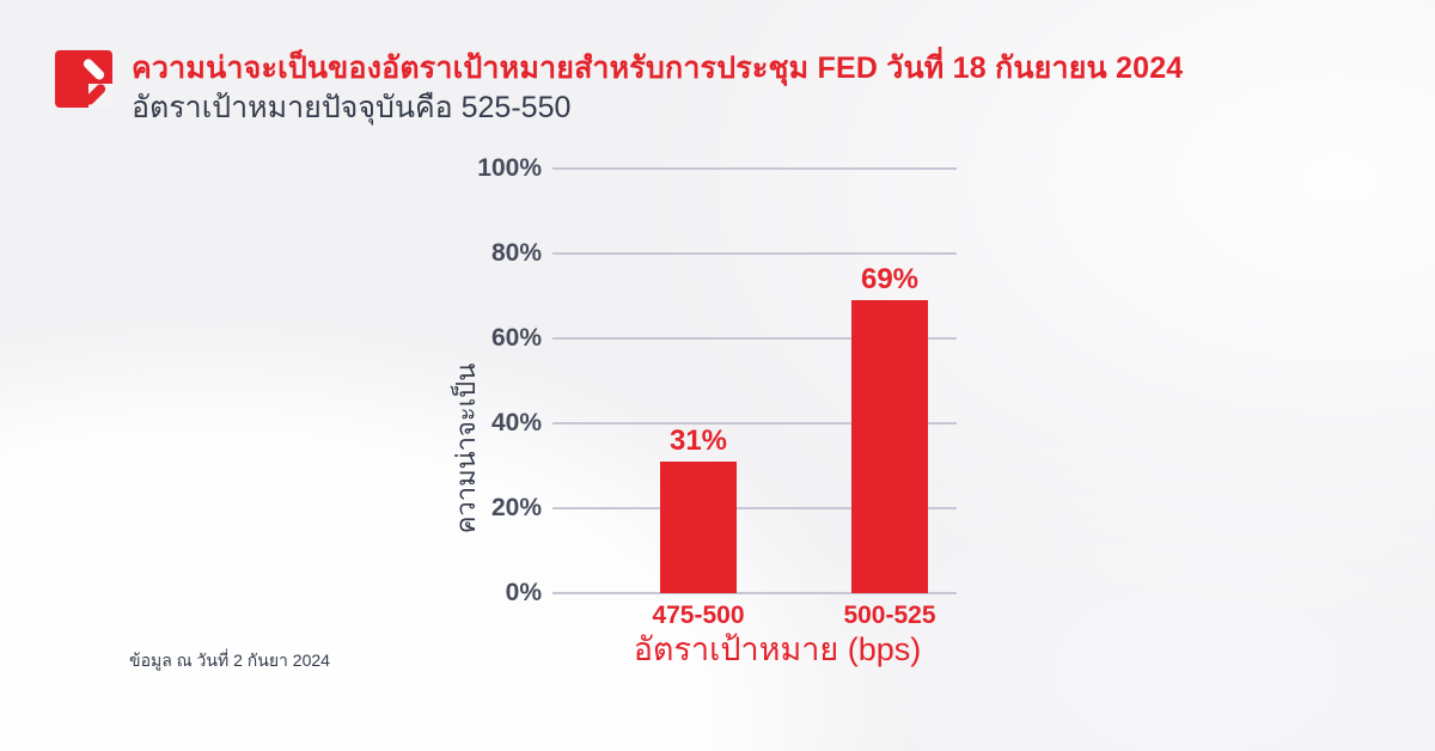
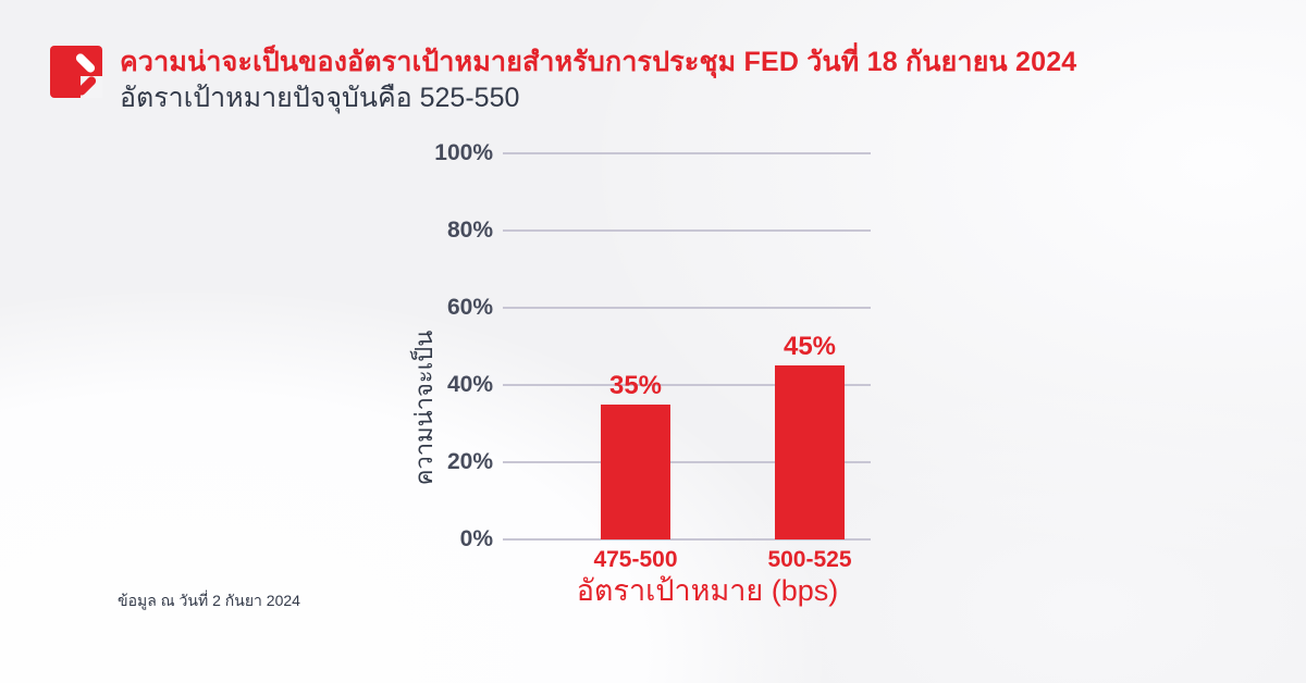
475-500: 31% -> 35%
500-525: 69% -> 45%
